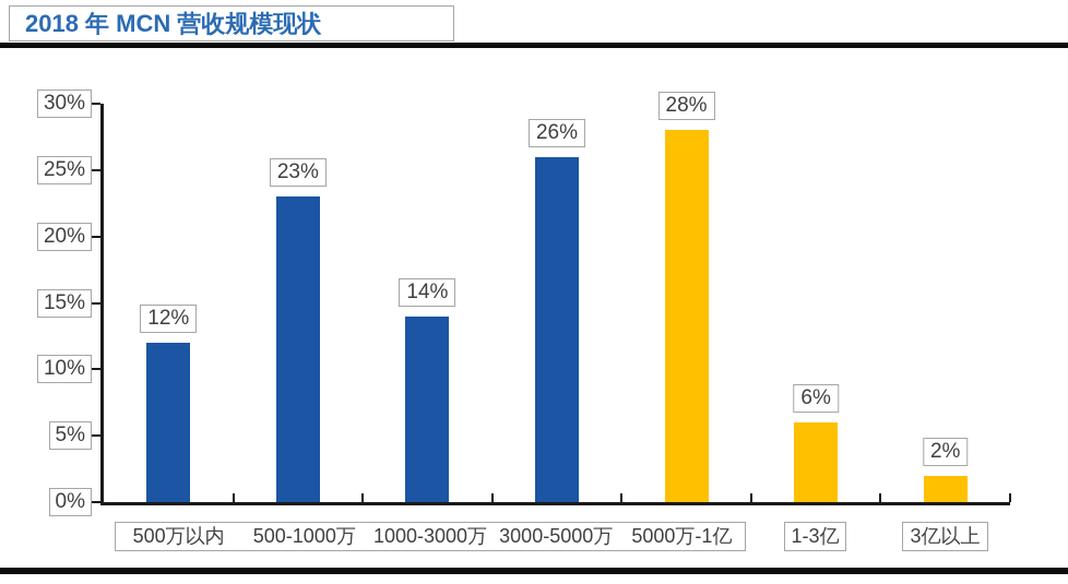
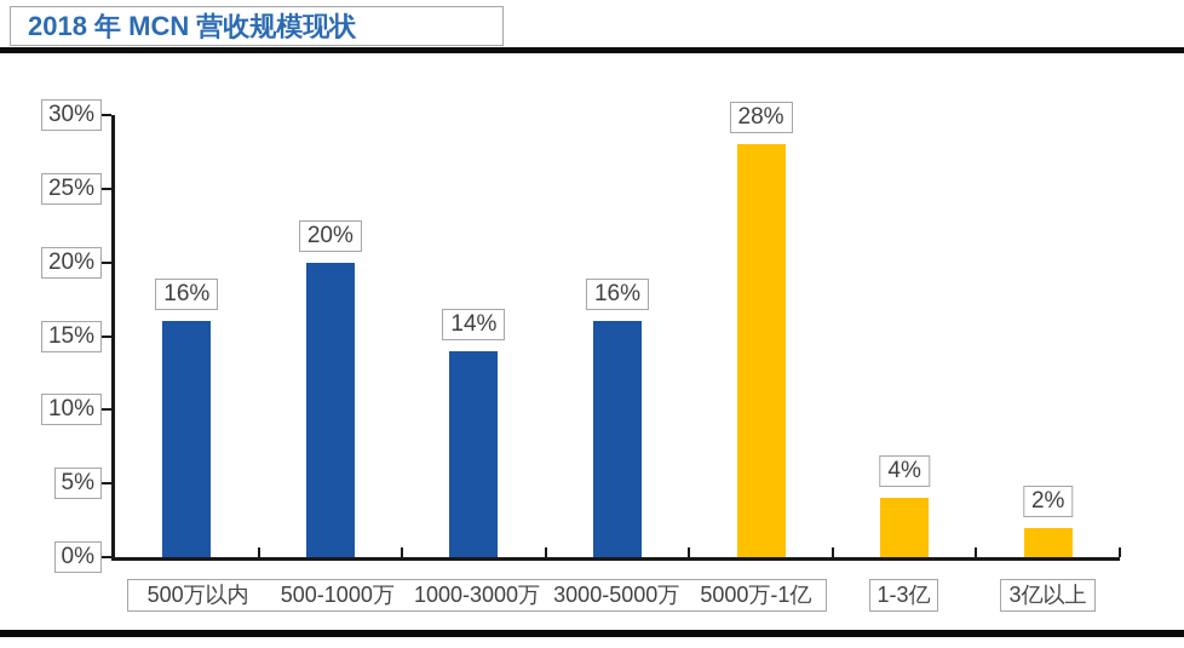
500万以内: 12% -> 16%
500-1000万: 23% -> 20%
3000-5000万: 26% -> 16%
1-3亿: 6% -> 4%
